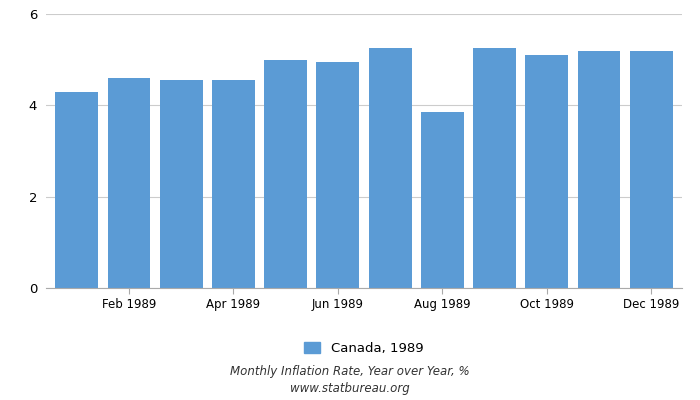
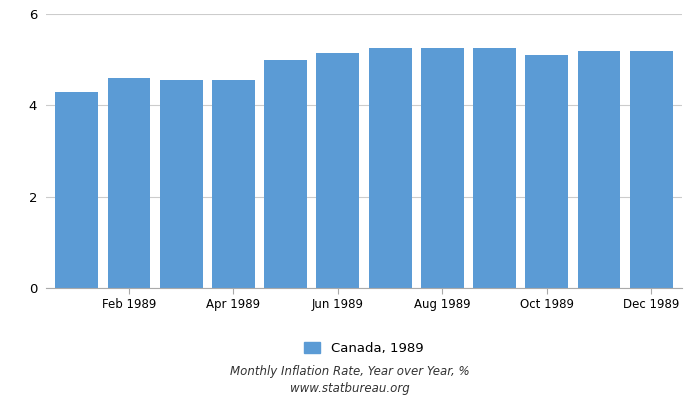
Jun 1989: 4.95 -> 5.15
Aug 1989: 3.85 -> 5.25
